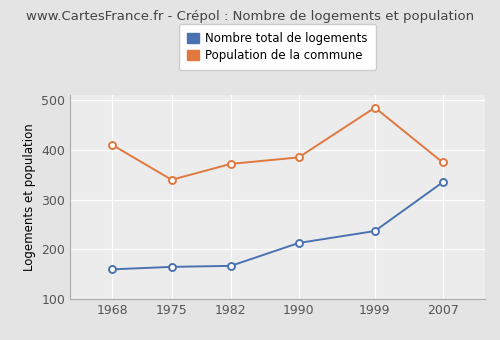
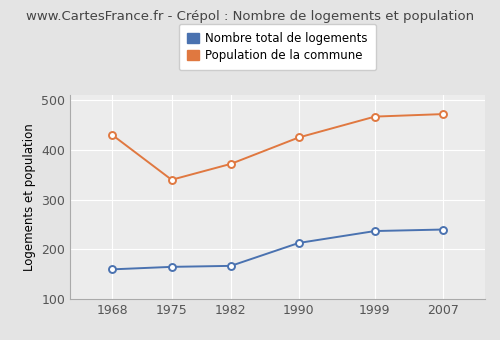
Population de la commune/1968: 410 -> 430
Population de la commune/1990: 385 -> 425
Population de la commune/1999: 485 -> 467
Nombre total de logements/2007: 335 -> 240
Population de la commune/2007: 375 -> 472
